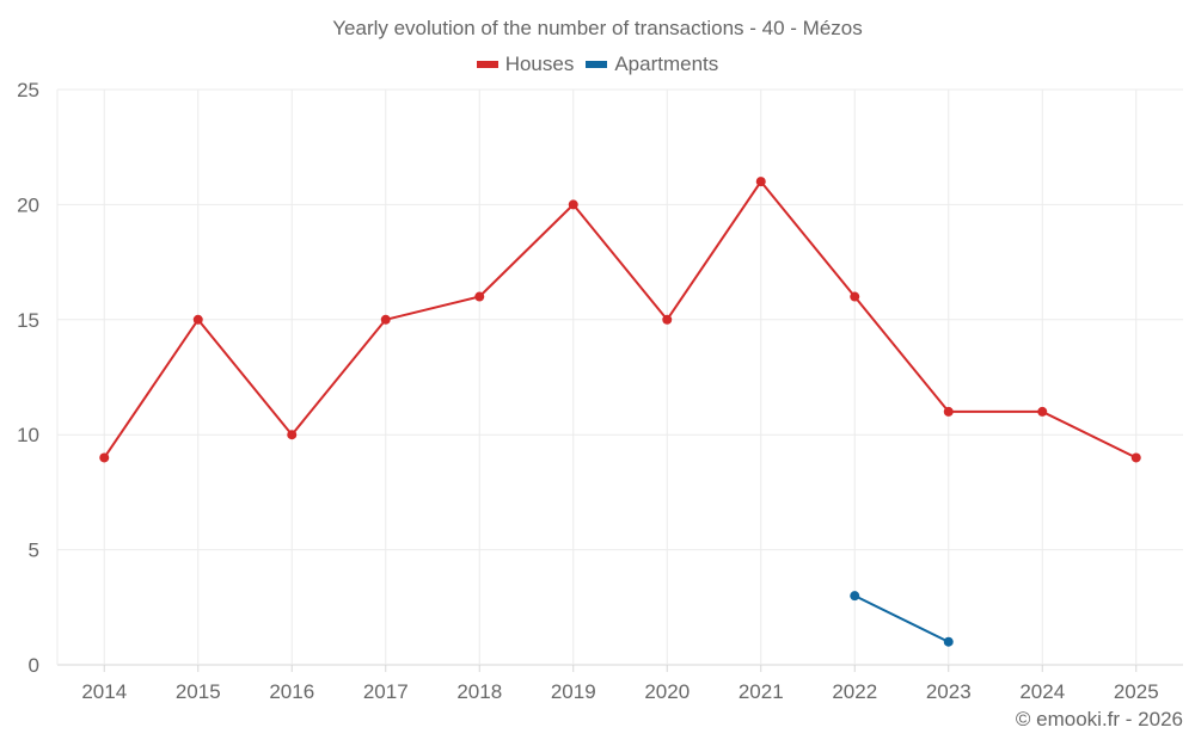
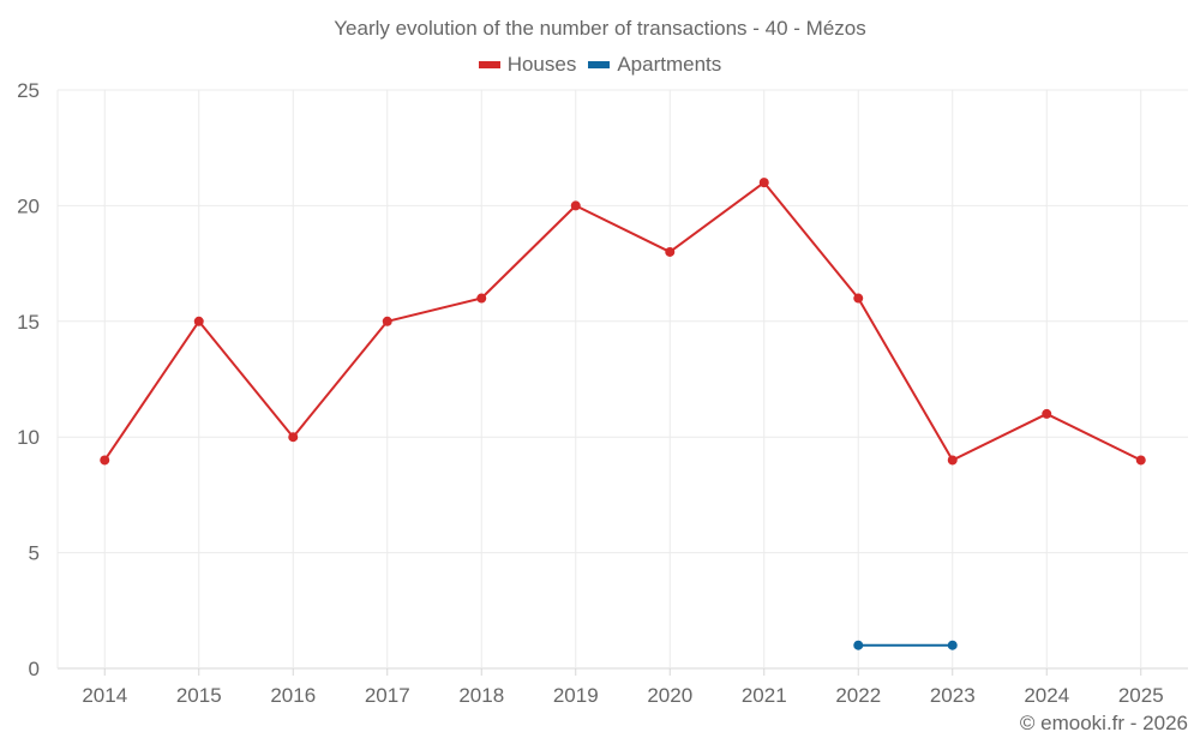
Houses/2020: 15 -> 18
Apartments/2022: 3 -> 1
Houses/2023: 11 -> 9
